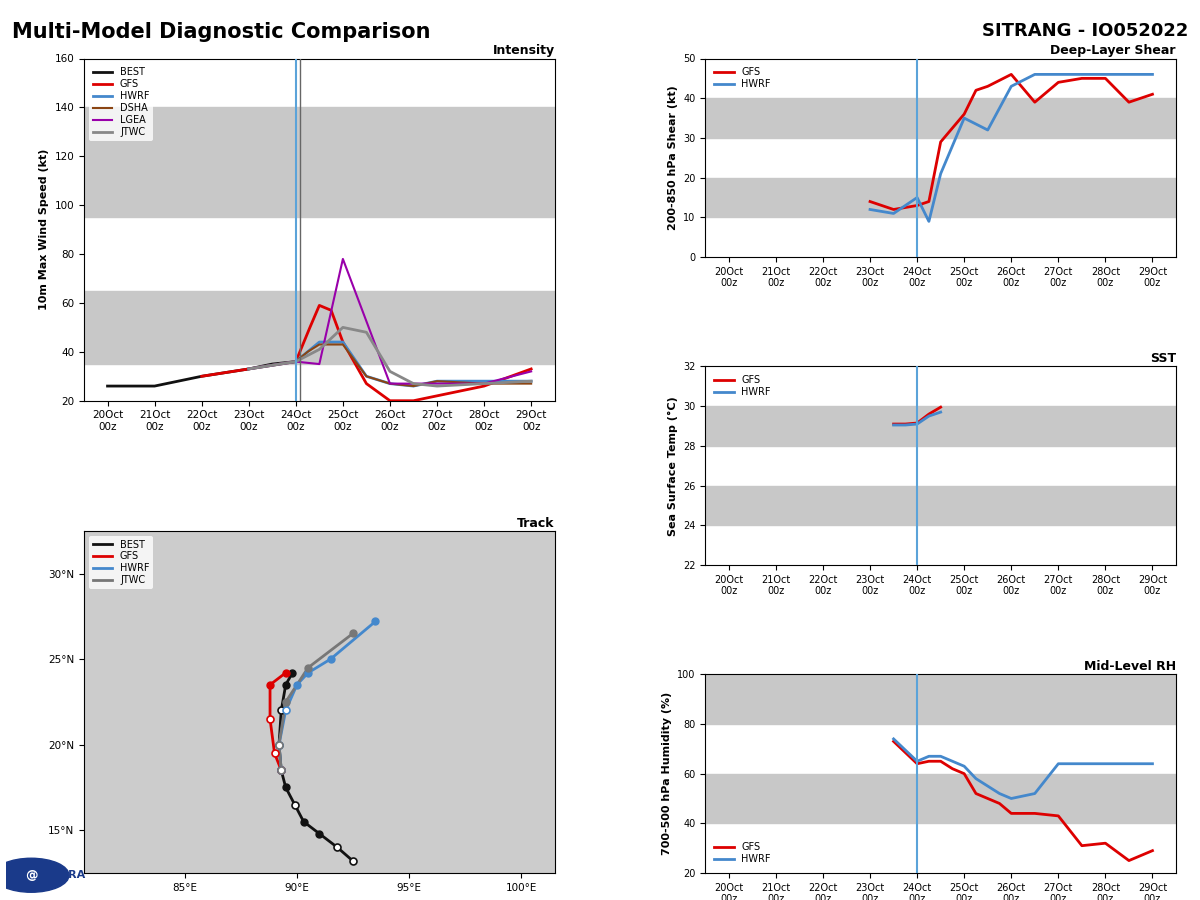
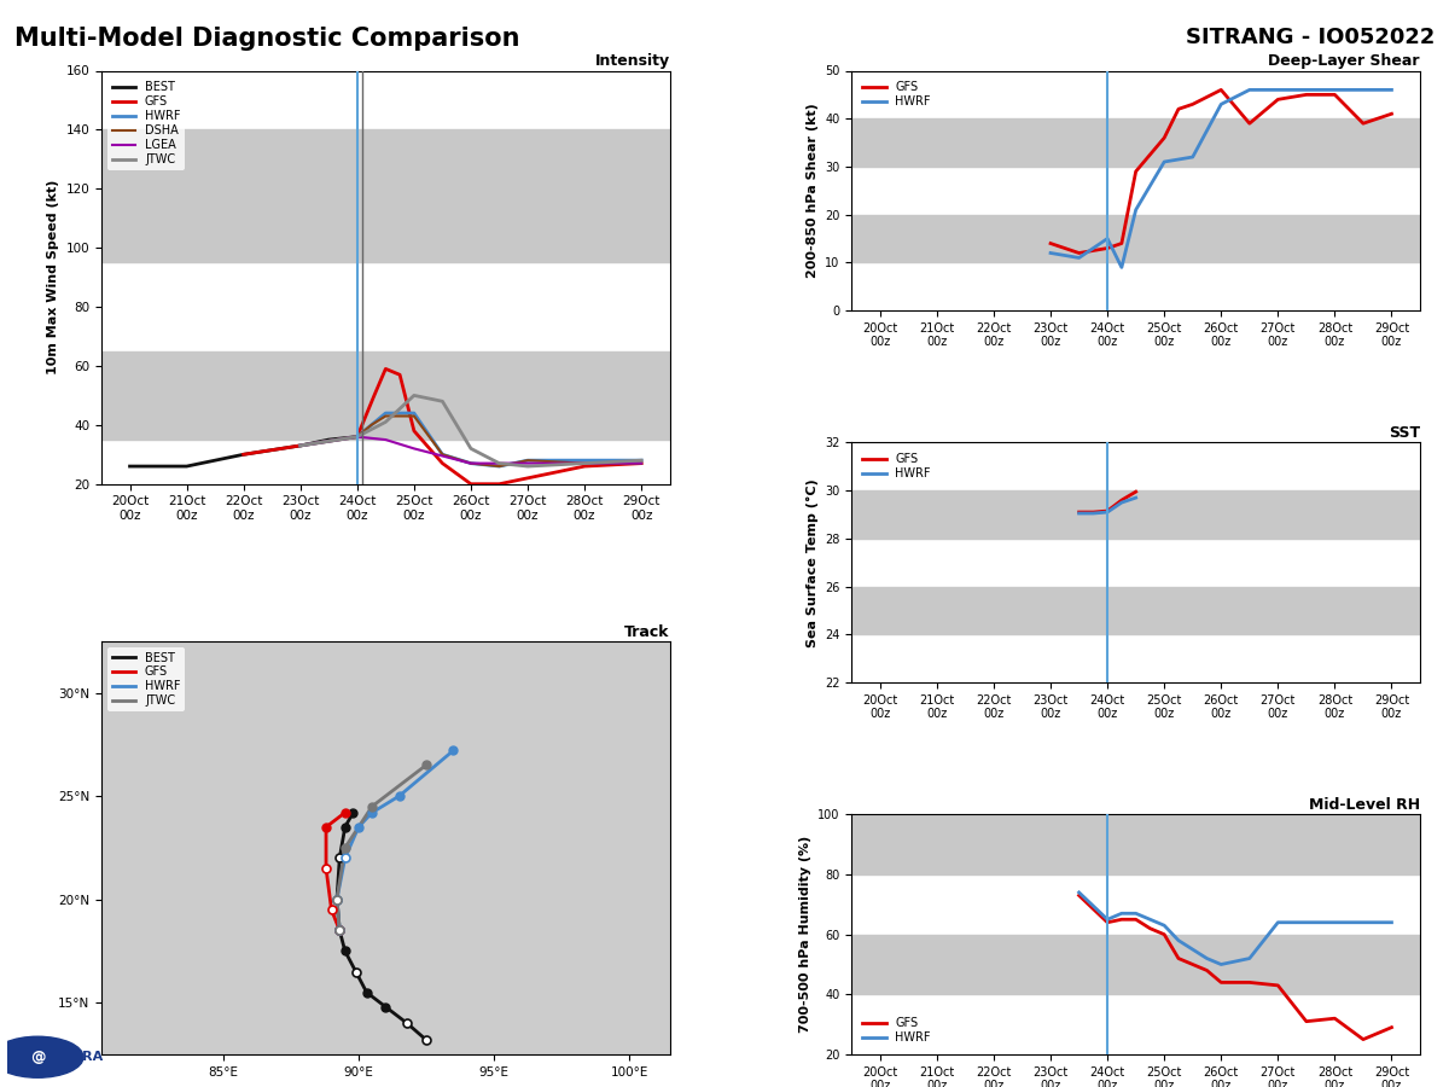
Intensity/GFS/25Oct 00z: 44 -> 38
Intensity/LGEA/25Oct 00z: 78 -> 32
Intensity/GFS/29Oct 00z: 33 -> 27
Intensity/LGEA/29Oct 00z: 32 -> 27
Deep-Layer Shear/HWRF/25Oct 00z: 35 -> 31
